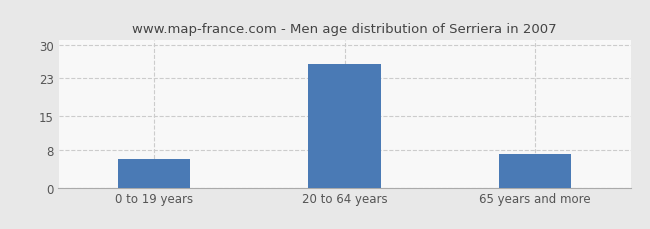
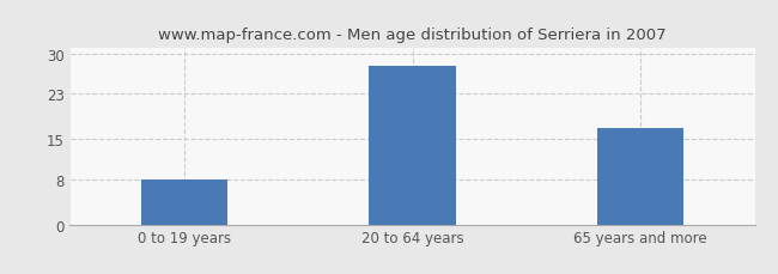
0 to 19 years: 6 -> 8
20 to 64 years: 26 -> 28
65 years and more: 7 -> 17
